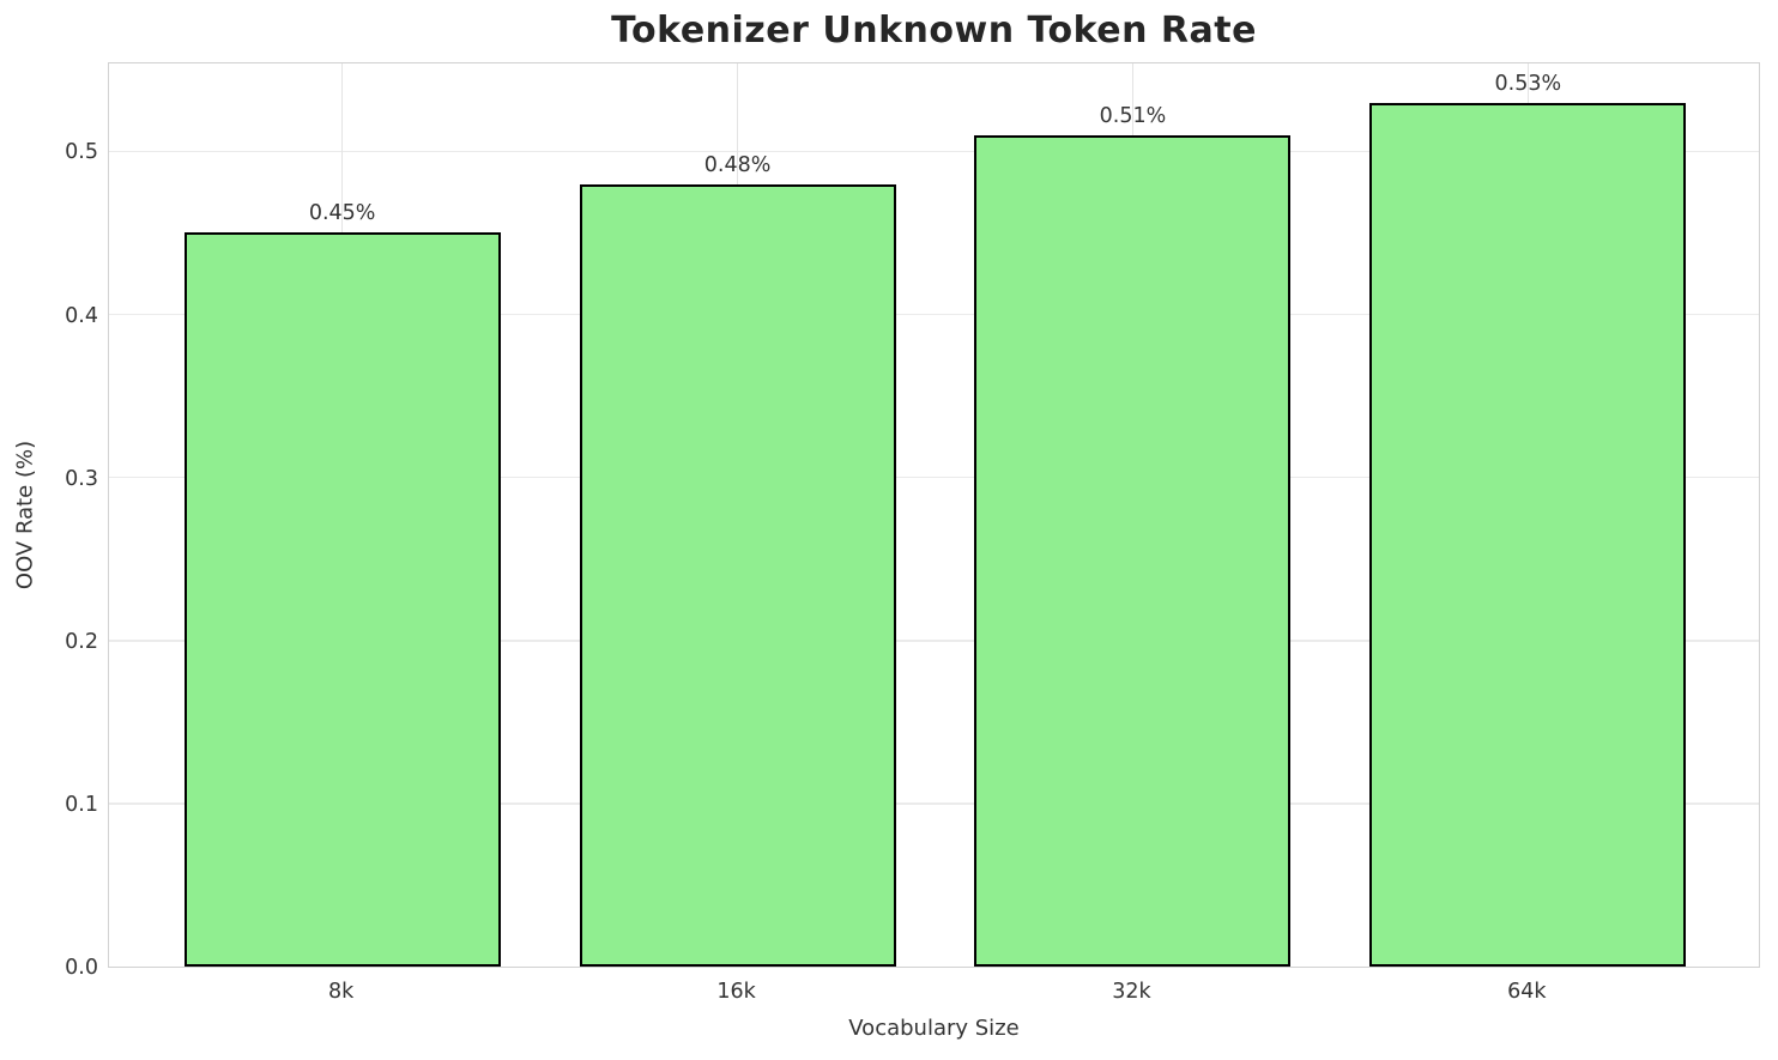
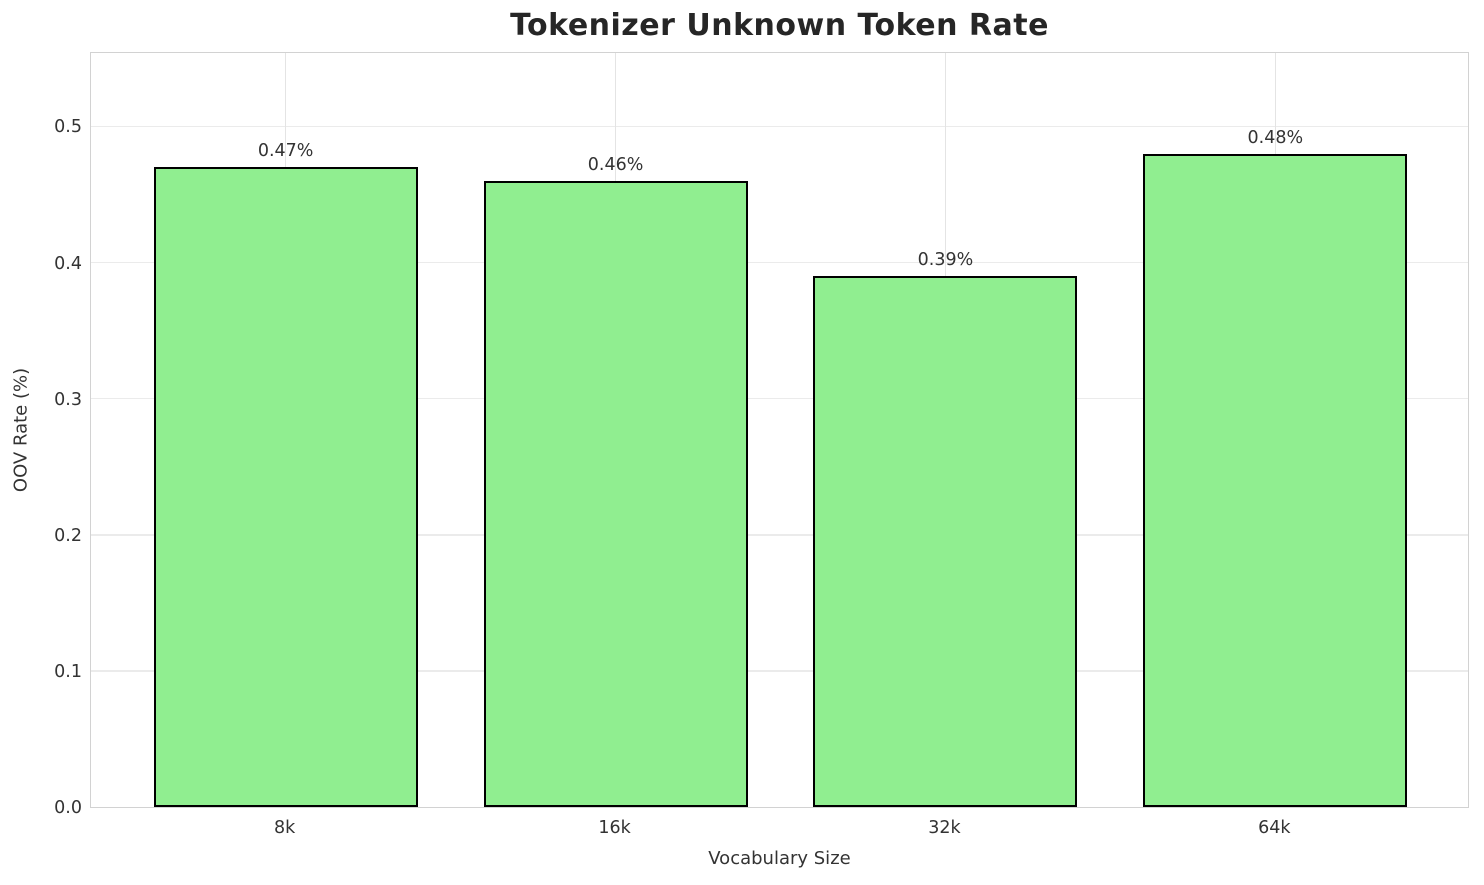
8k: 0.45% -> 0.47%
16k: 0.48% -> 0.46%
32k: 0.51% -> 0.39%
64k: 0.53% -> 0.48%
